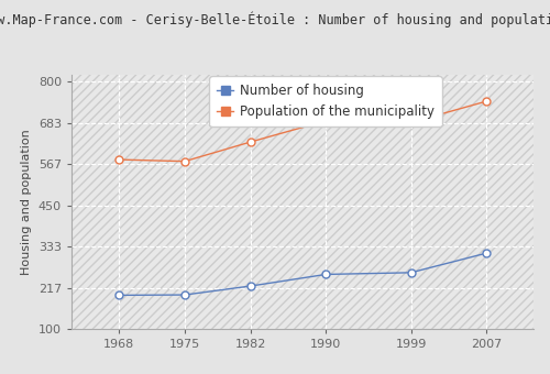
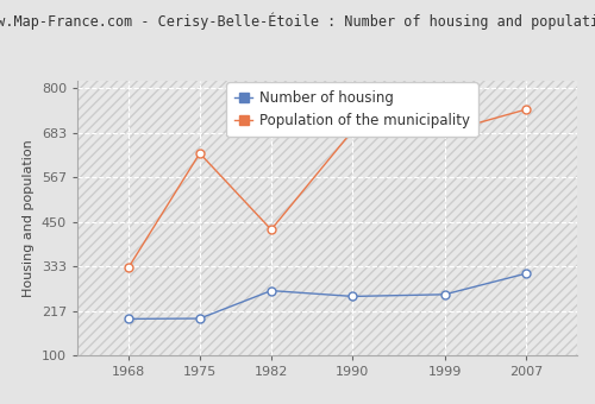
Population of the municipality/1968: 580 -> 330
Population of the municipality/1975: 575 -> 630
Number of housing/1982: 222 -> 270
Population of the municipality/1982: 630 -> 430
